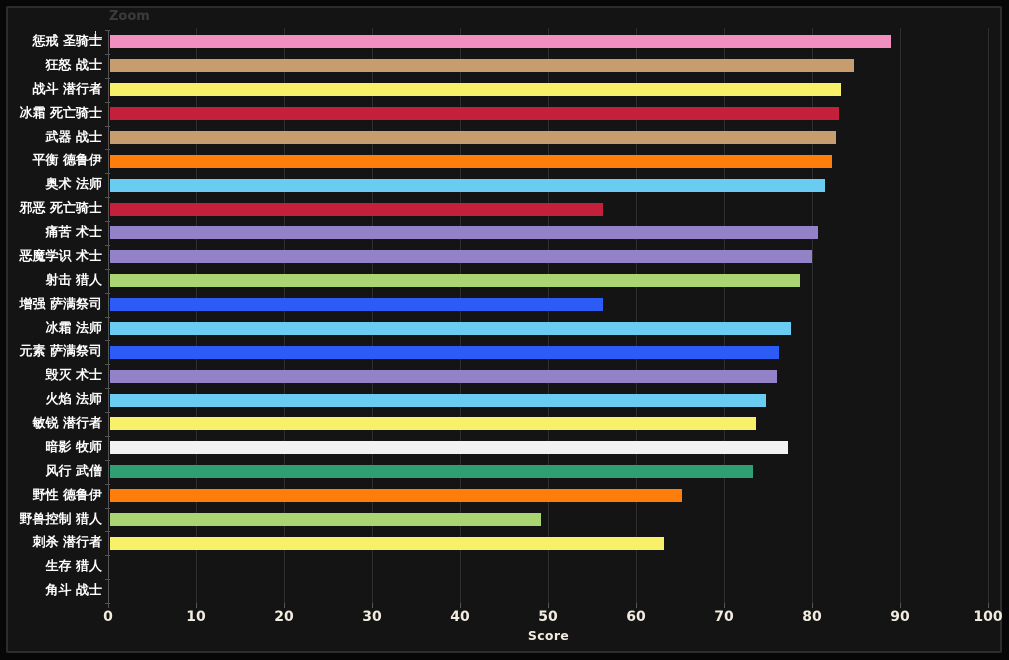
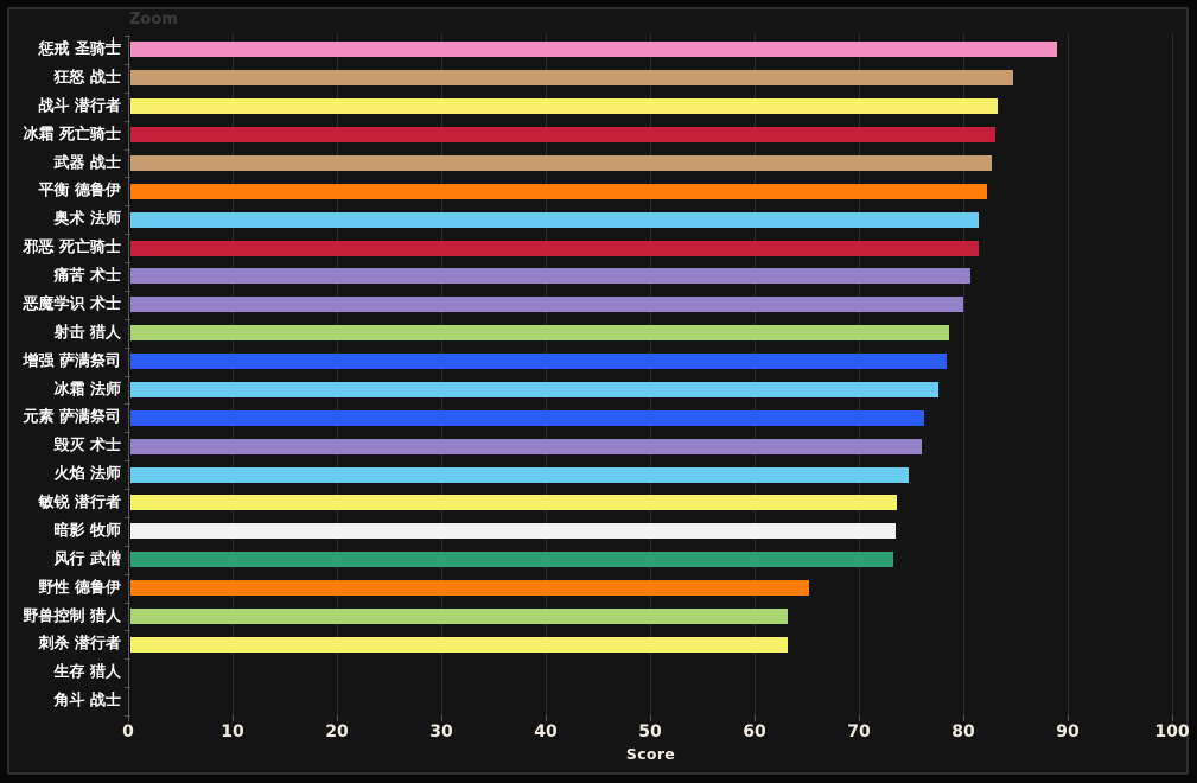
邪恶 死亡骑士: 56 -> 81
增强 萨满祭司: 56 -> 78
暗影 牧师: 77 -> 73
野兽控制 猎人: 49 -> 63
